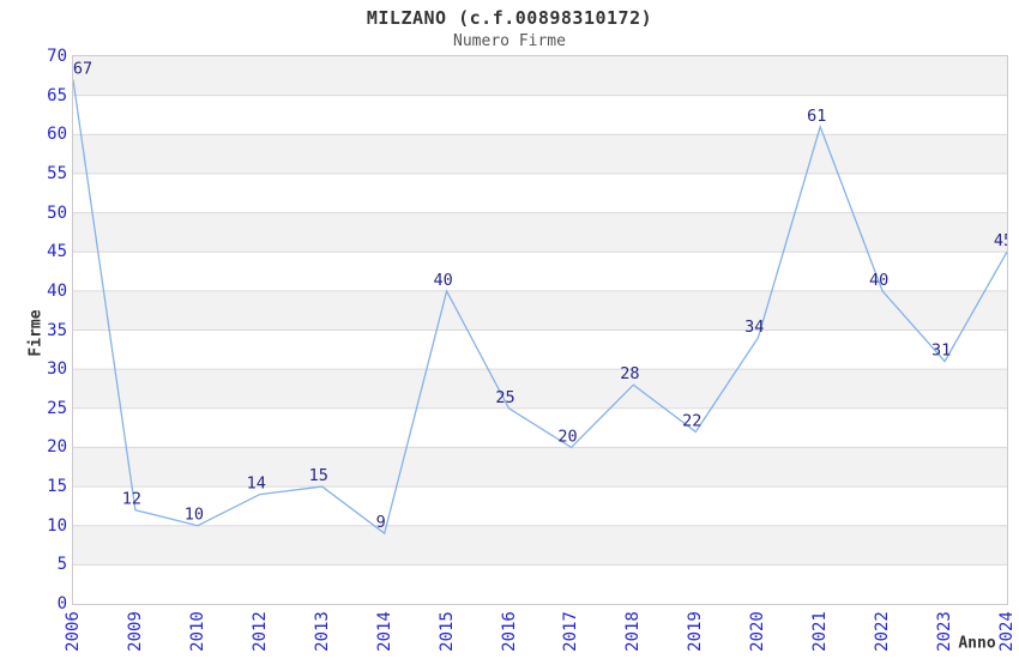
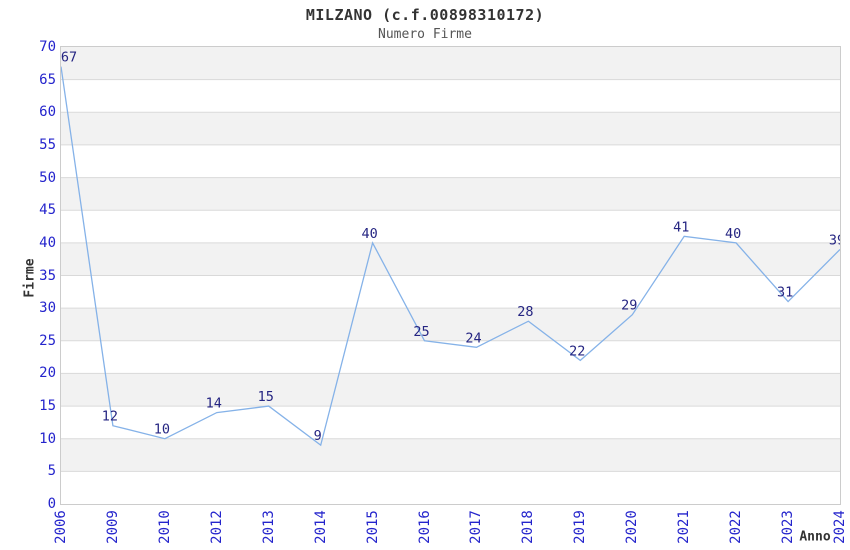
2017: 20 -> 24
2020: 34 -> 29
2021: 61 -> 41
2024: 45 -> 39
